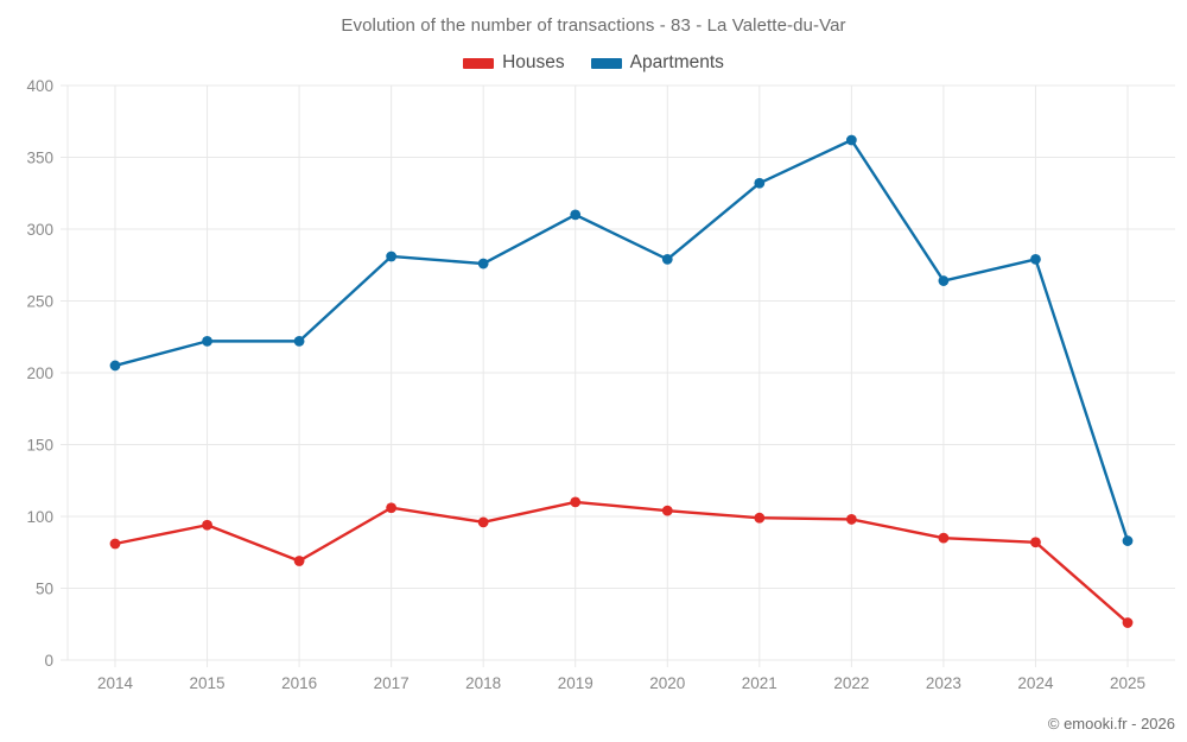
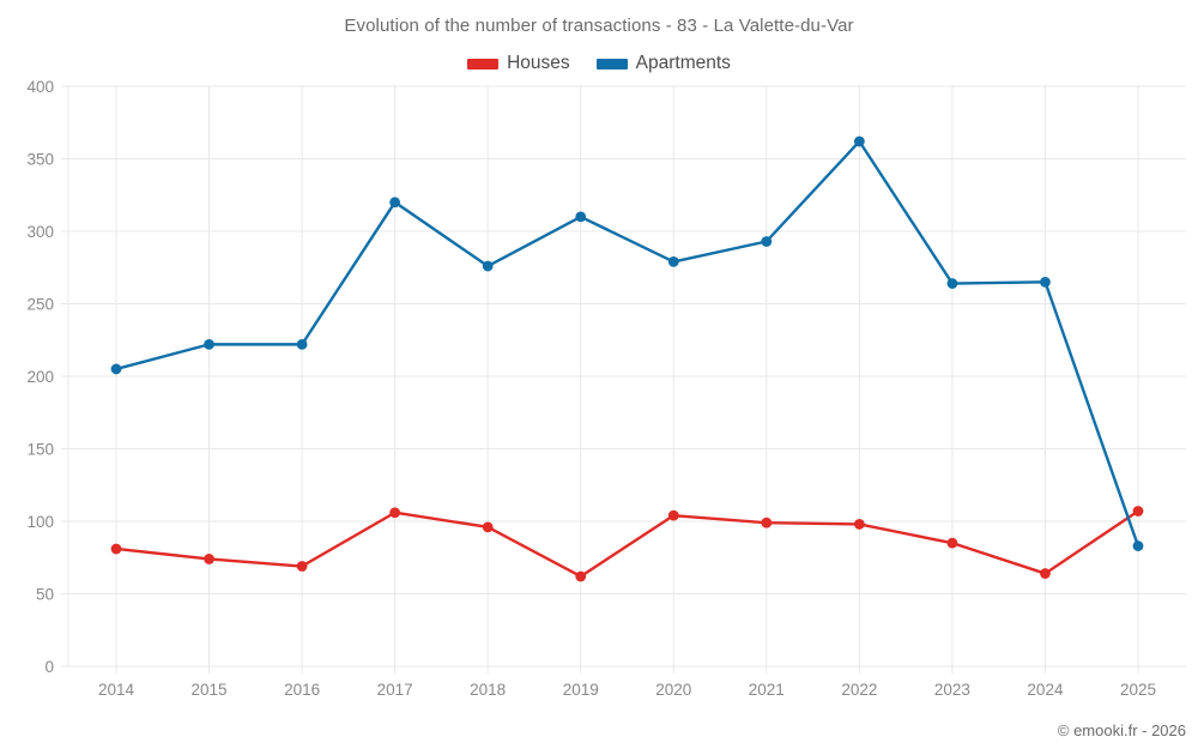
Houses/2015: 94 -> 74
Apartments/2017: 281 -> 320
Houses/2019: 110 -> 62
Apartments/2021: 332 -> 293
Houses/2024: 82 -> 64
Apartments/2024: 279 -> 265
Houses/2025: 26 -> 107
